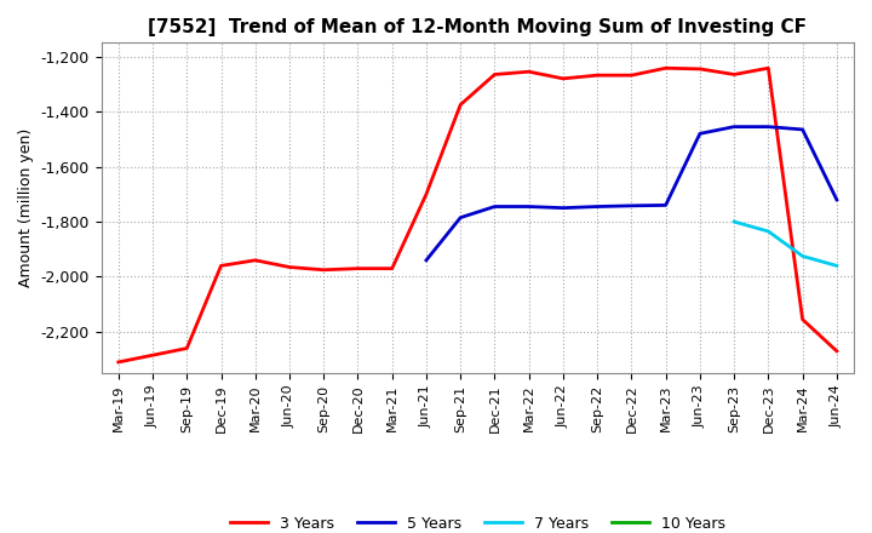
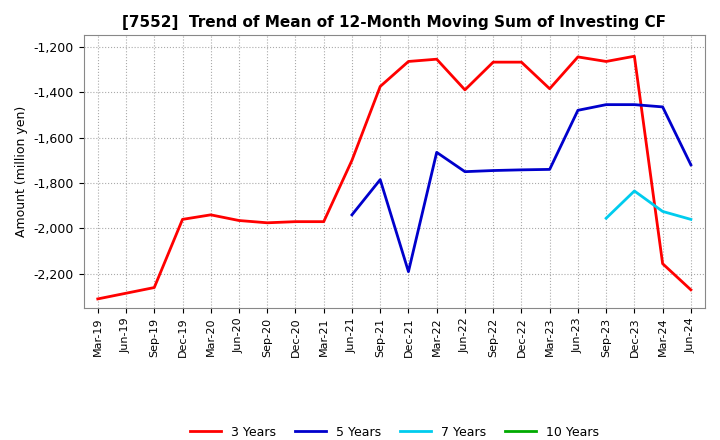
5 Years/Dec-21: -1,745 -> -2,190
5 Years/Mar-22: -1,745 -> -1,665
3 Years/Jun-22: -1,280 -> -1,390
3 Years/Mar-23: -1,242 -> -1,385
7 Years/Sep-23: -1,800 -> -1,955
